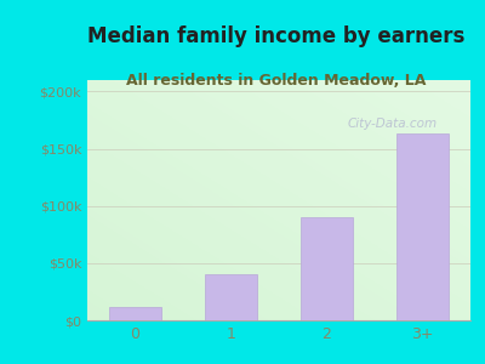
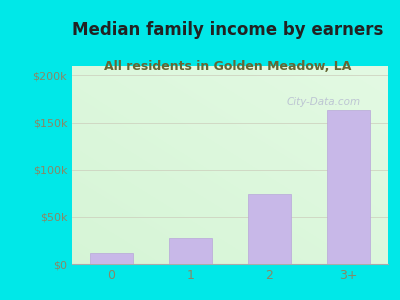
1: $40k -> $28k
2: $90k -> $74k
